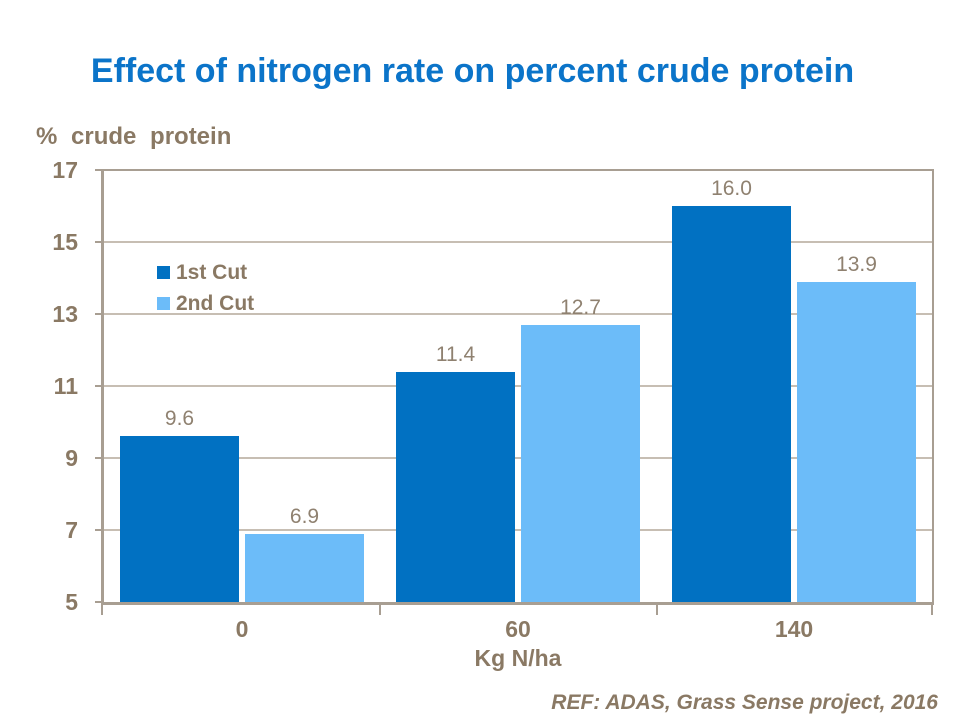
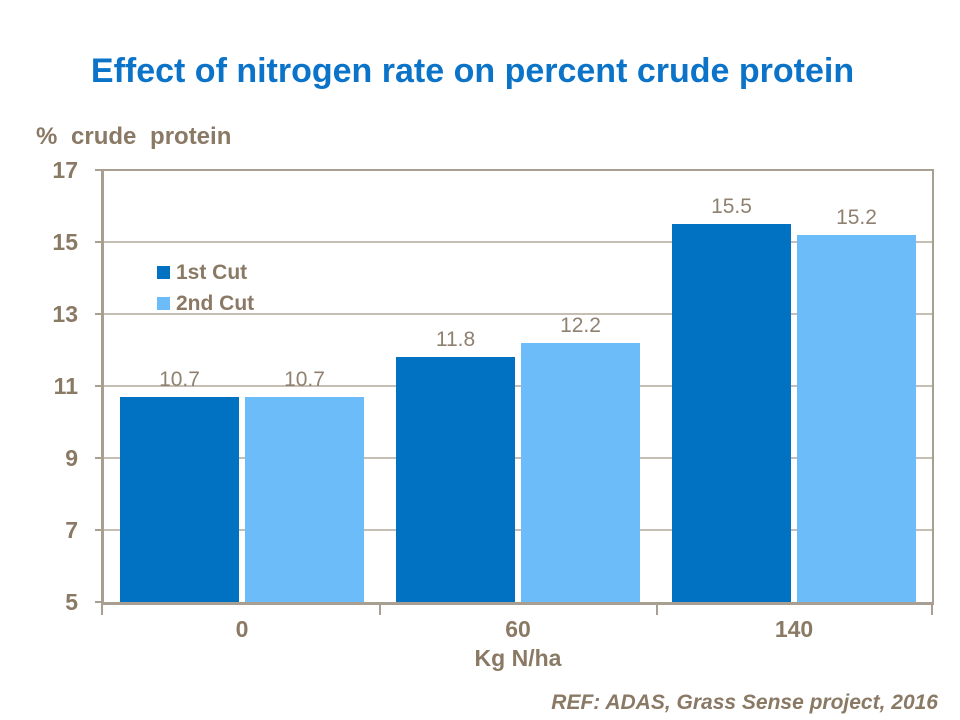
1st Cut/0: 9.6 -> 10.7
2nd Cut/0: 6.9 -> 10.7
1st Cut/60: 11.4 -> 11.8
2nd Cut/60: 12.7 -> 12.2
1st Cut/140: 16.0 -> 15.5
2nd Cut/140: 13.9 -> 15.2
